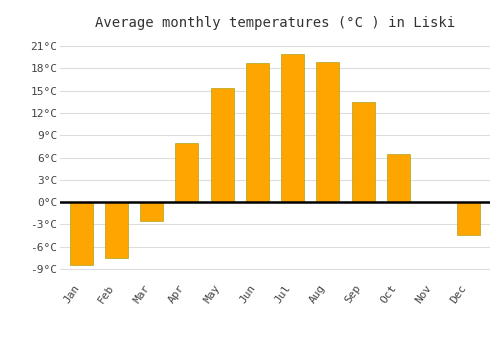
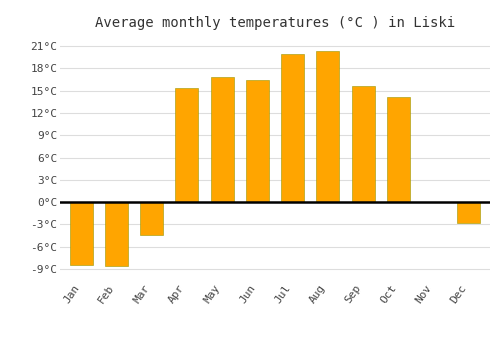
Feb: -7.5°C -> -8.6°C
Mar: -2.5°C -> -4.4°C
Apr: 8.0°C -> 15.4°C
May: 15.3°C -> 16.8°C
Jun: 18.7°C -> 16.4°C
Aug: 18.8°C -> 20.4°C
Sep: 13.5°C -> 15.6°C
Oct: 6.5°C -> 14.2°C
Dec: -4.5°C -> -2.8°C
